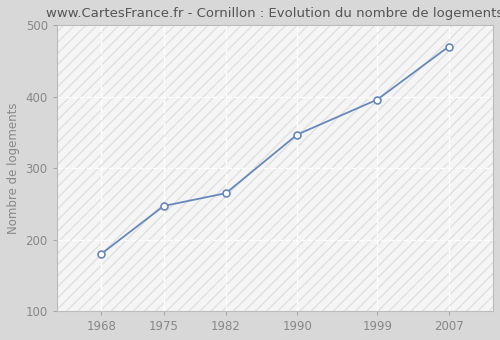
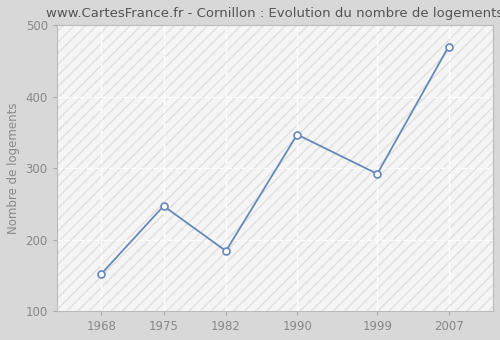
1968: 180 -> 152
1982: 265 -> 184
1999: 396 -> 292
